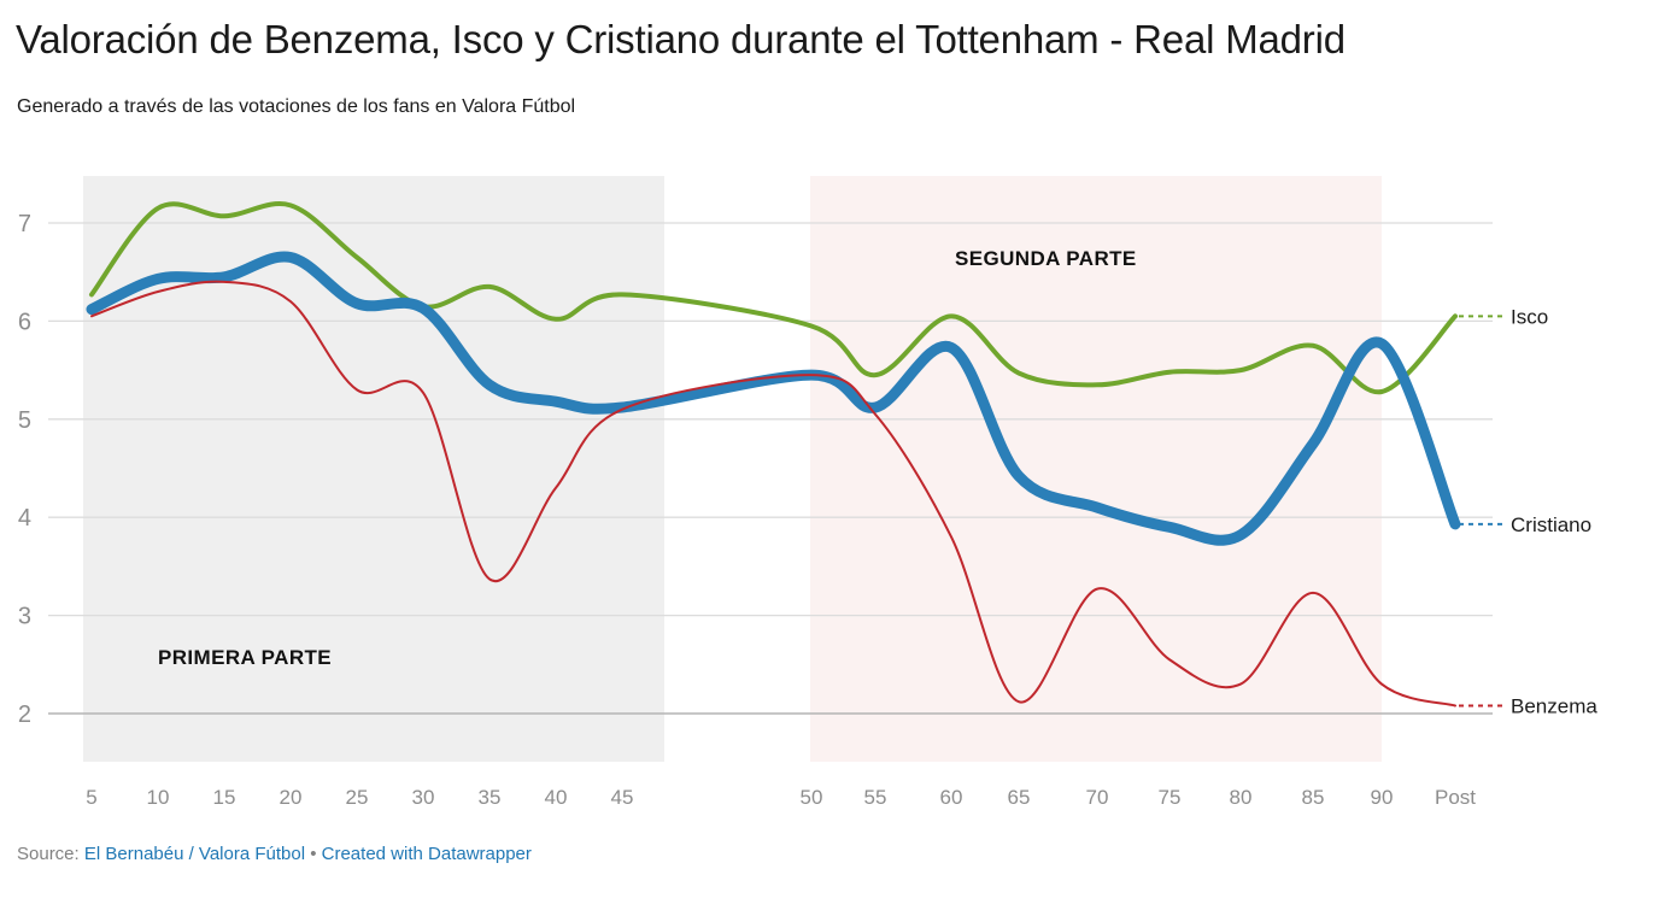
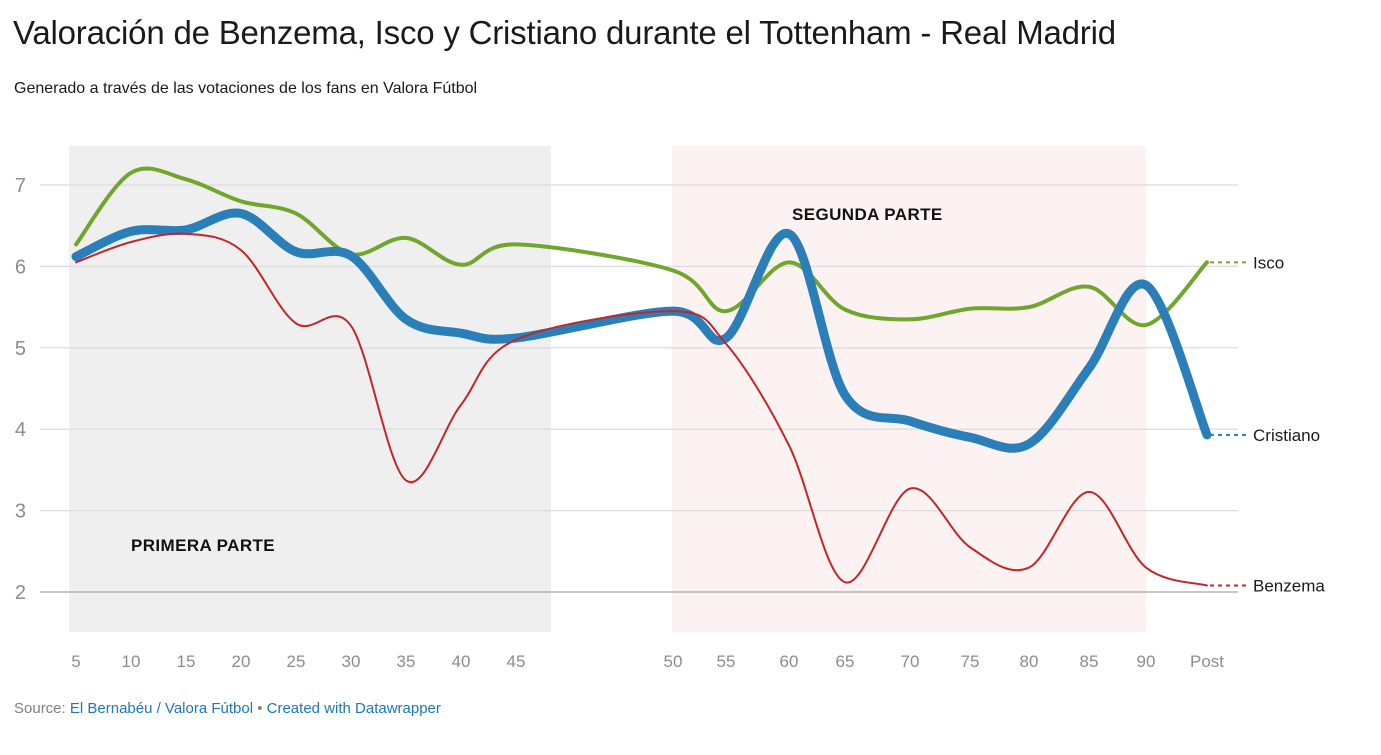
Isco/20: 7.2 -> 6.8
Cristiano/60: 5.7 -> 6.4
